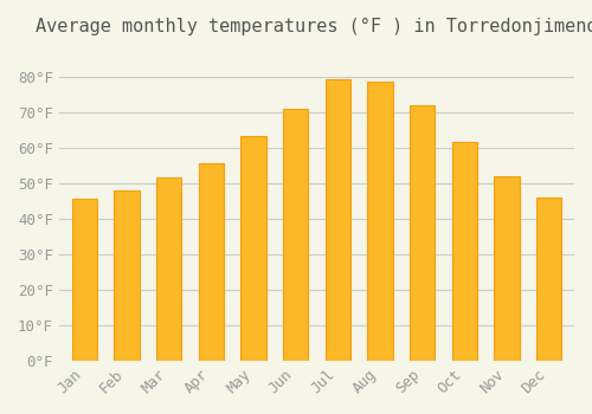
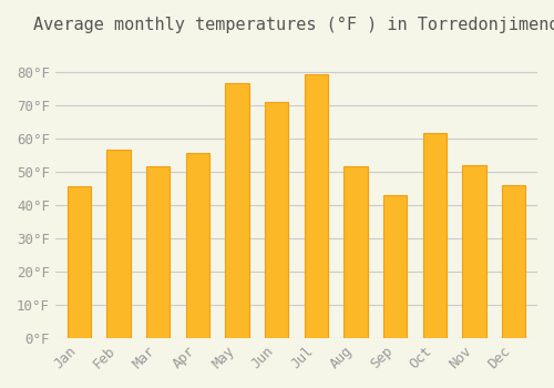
Feb: 48.0°F -> 56.5°F
May: 63.2°F -> 76.5°F
Aug: 78.5°F -> 51.5°F
Sep: 72.0°F -> 43.0°F
